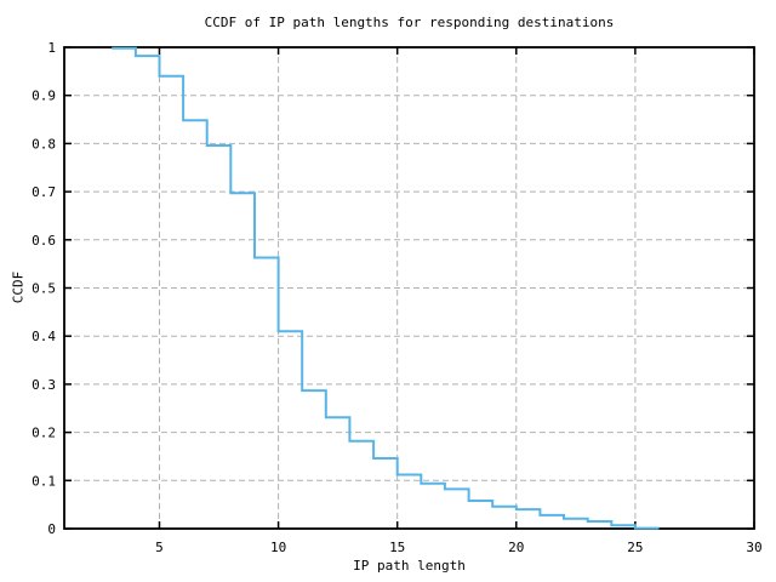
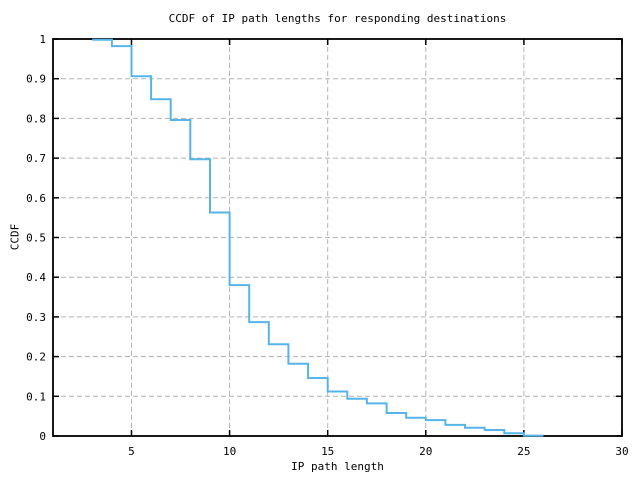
5: 0.94 -> 0.91
10: 0.41 -> 0.38
